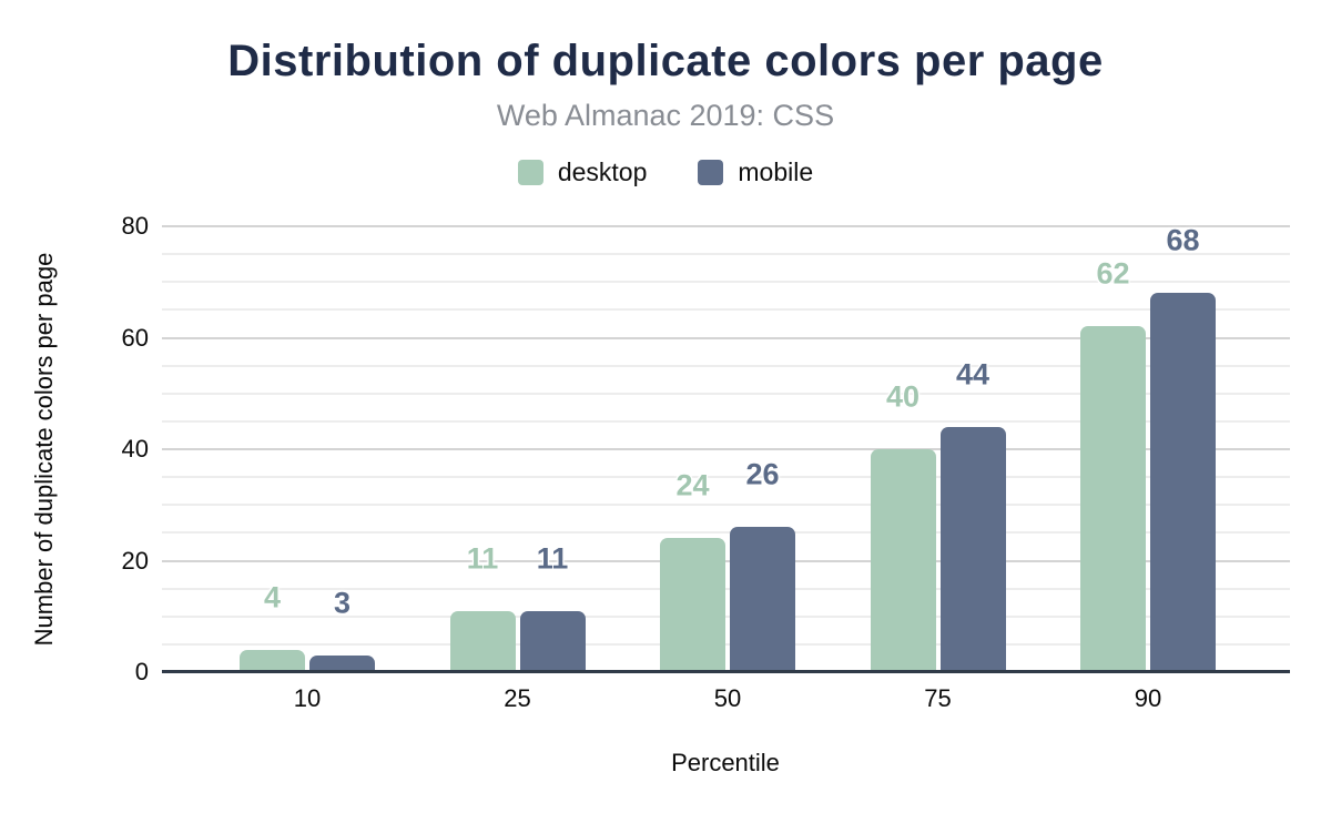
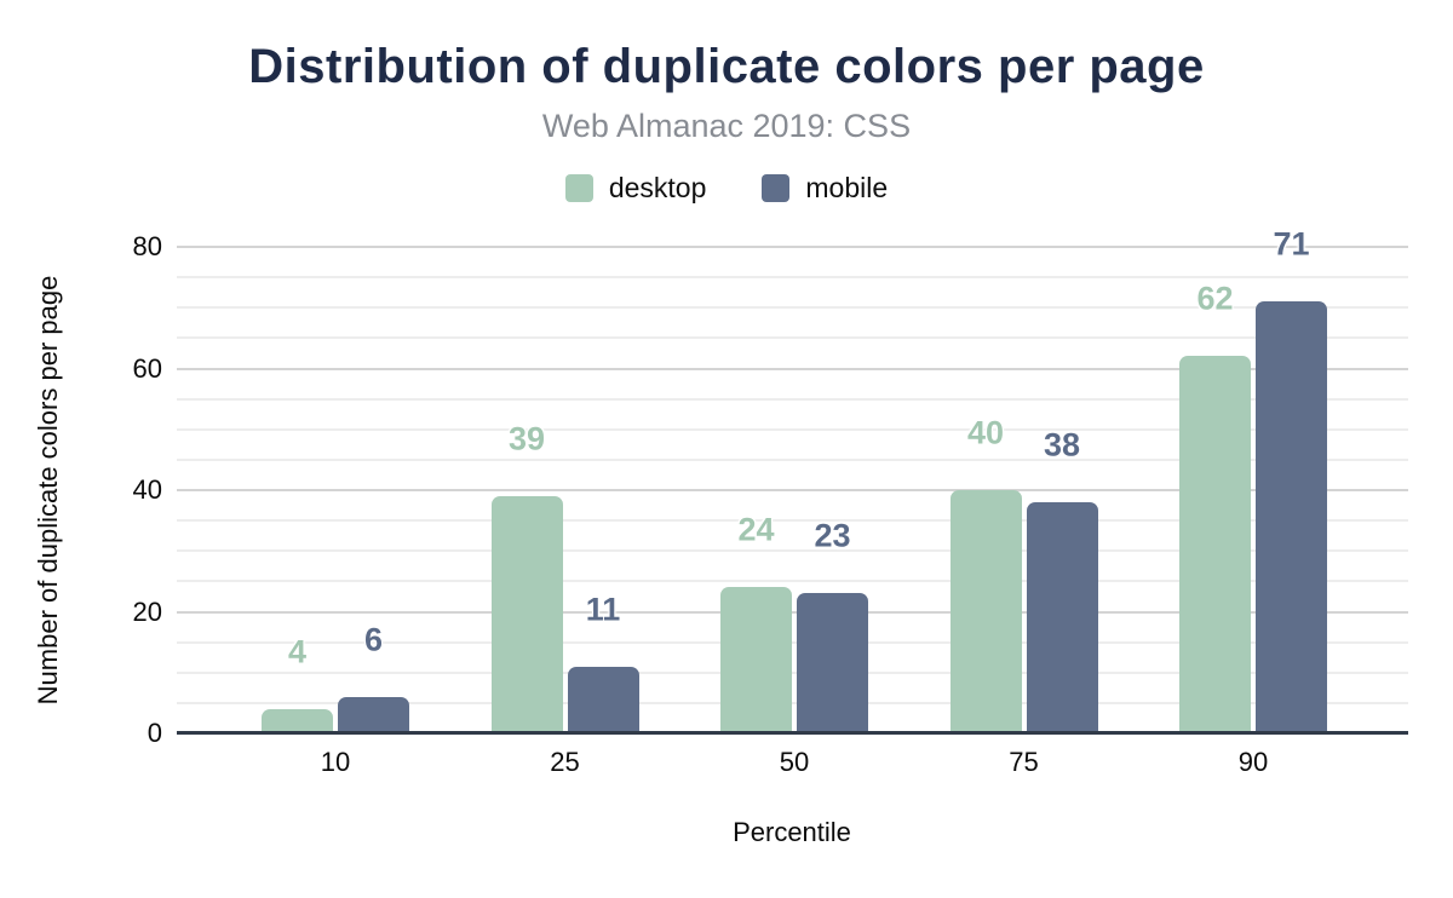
mobile/10: 3 -> 6
desktop/25: 11 -> 39
mobile/50: 26 -> 23
mobile/75: 44 -> 38
mobile/90: 68 -> 71
